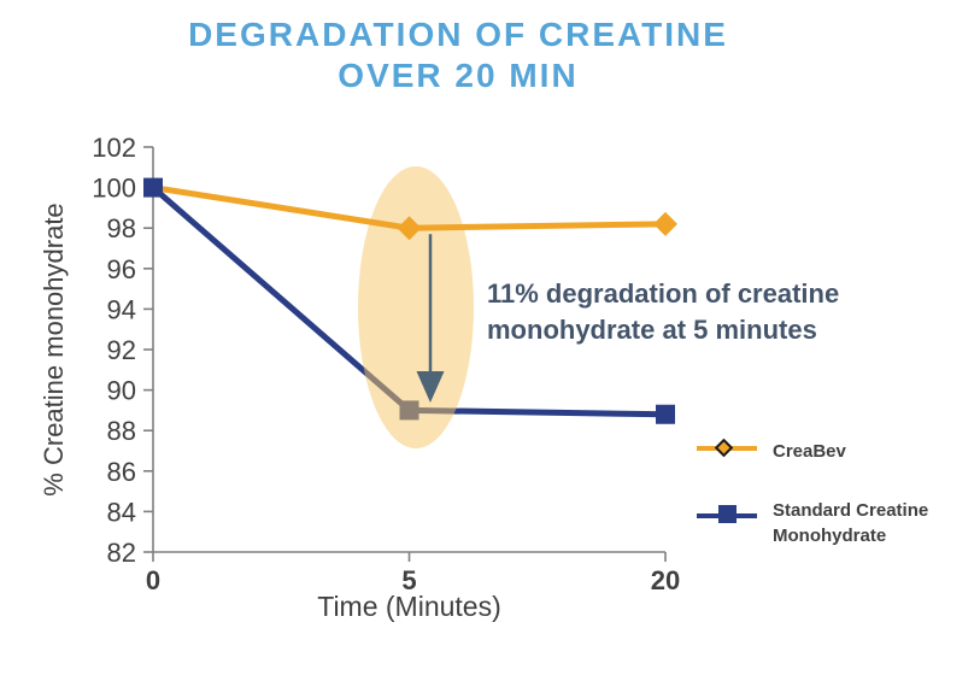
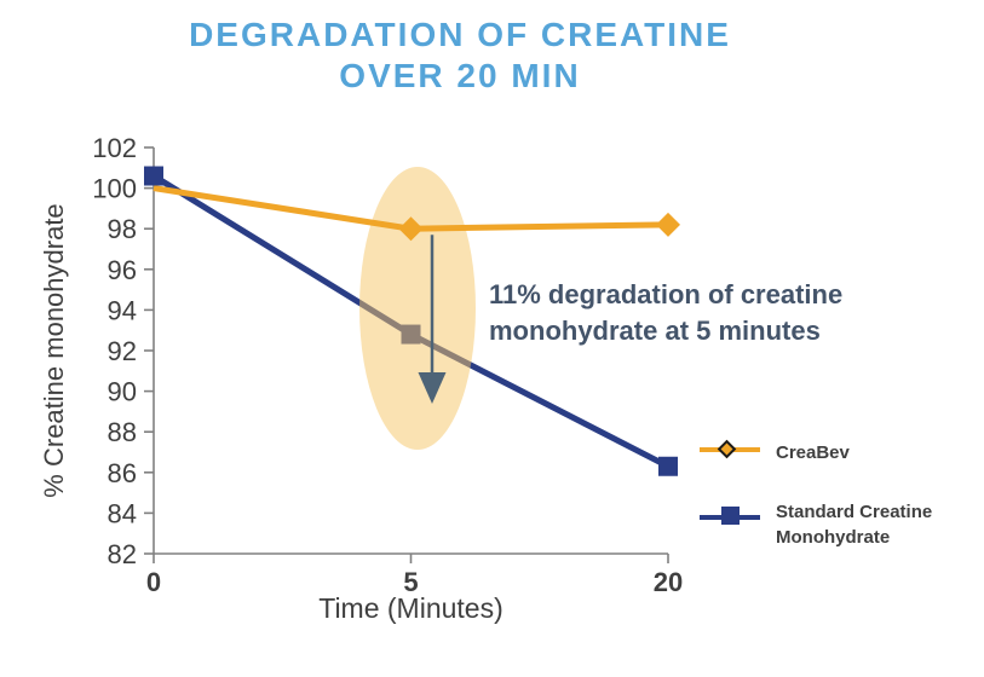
Standard Creatine Monohydrate/0: 100.0 -> 100.6
Standard Creatine Monohydrate/5: 89.0 -> 92.8
Standard Creatine Monohydrate/20: 88.8 -> 86.3
